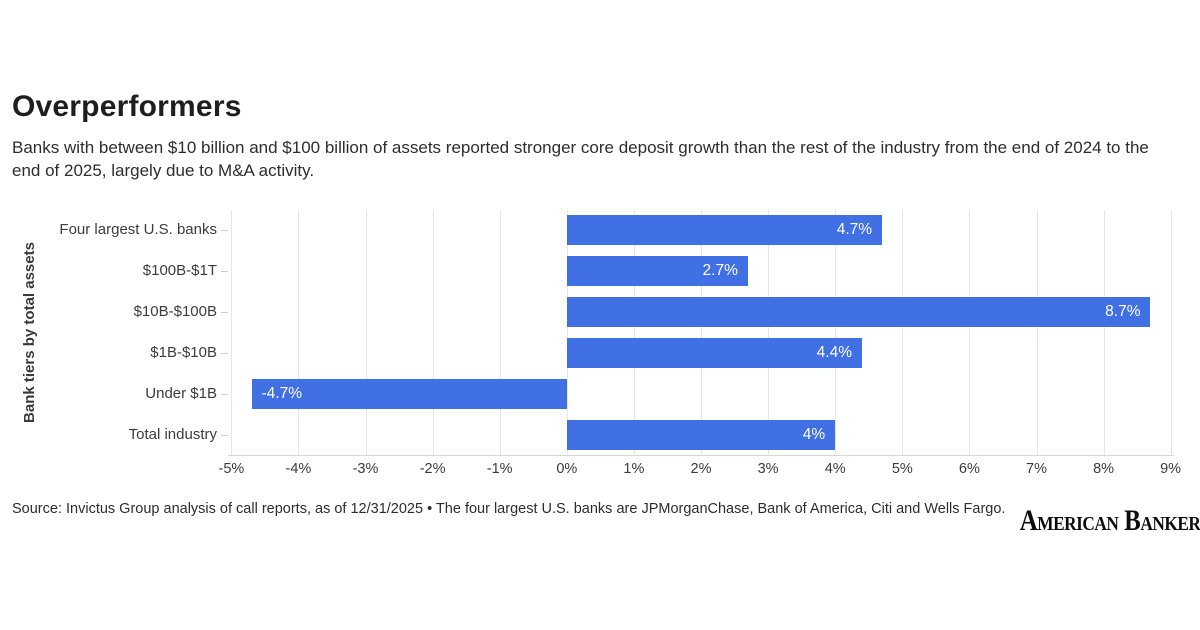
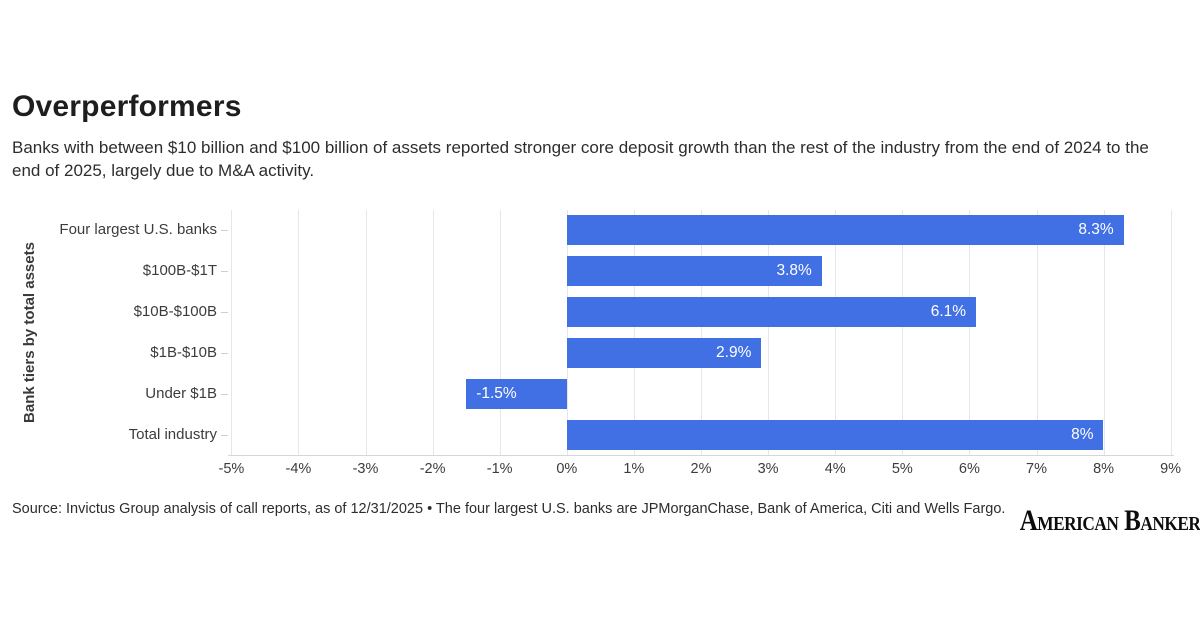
Four largest U.S. banks: 4.7% -> 8.3%
$100B-$1T: 2.7% -> 3.8%
$10B-$100B: 8.7% -> 6.1%
$1B-$10B: 4.4% -> 2.9%
Under $1B: -4.7% -> -1.5%
Total industry: 4% -> 8%
